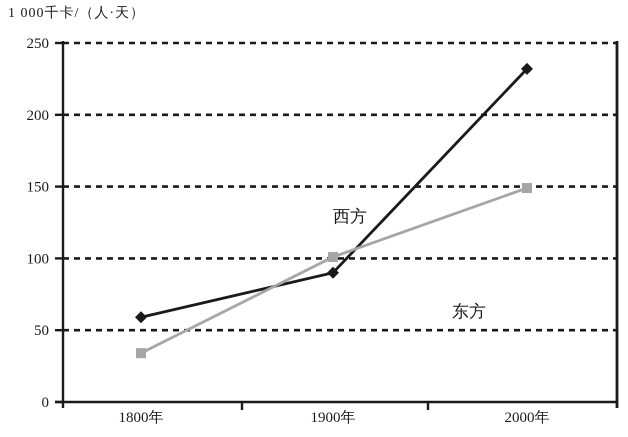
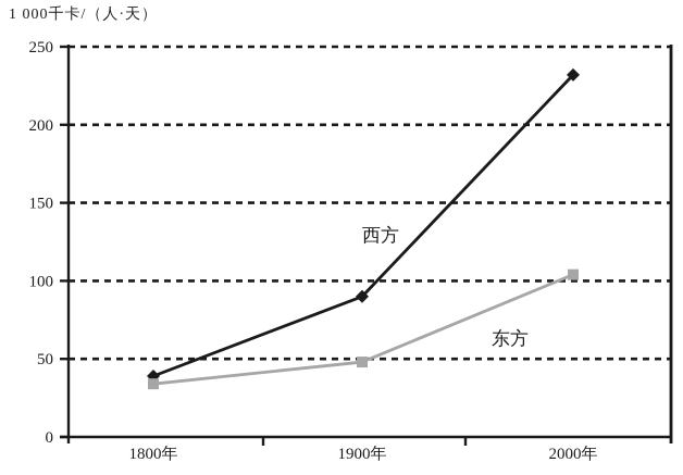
西方/1800年: 59 -> 39
东方/1900年: 101 -> 48
东方/2000年: 149 -> 104
